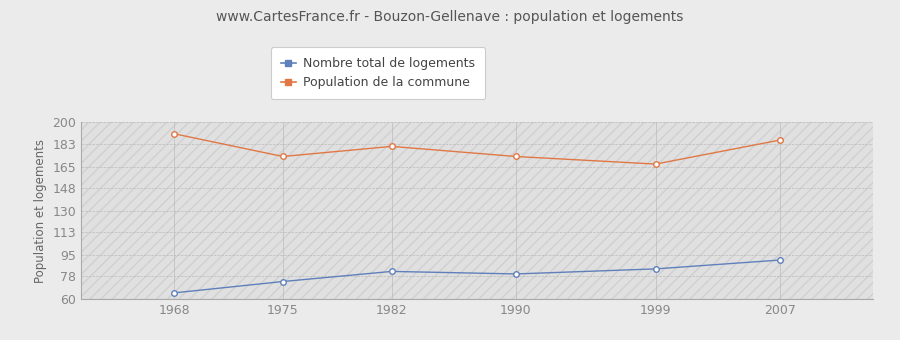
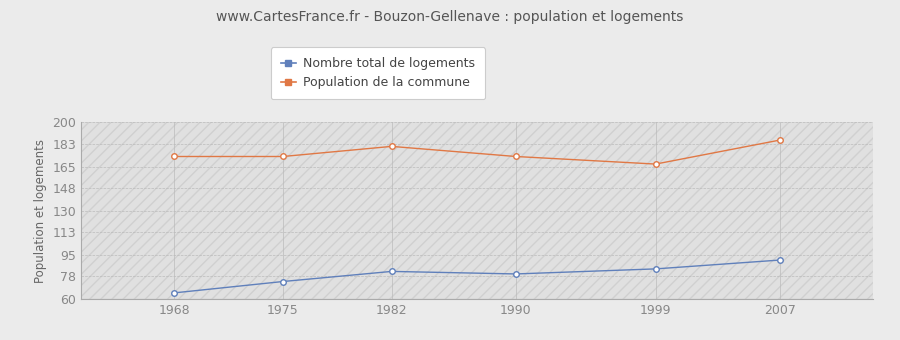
Population de la commune/1968: 191 -> 173
